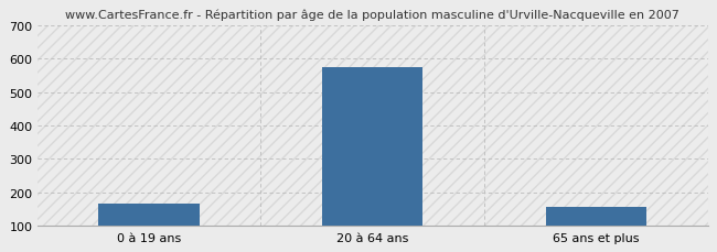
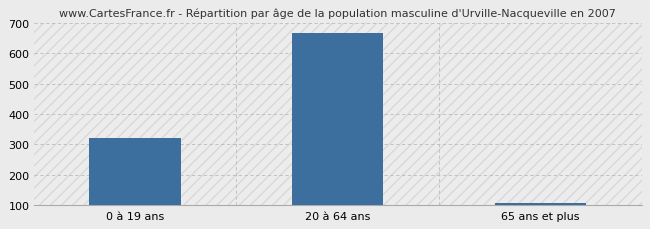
0 à 19 ans: 165 -> 322
20 à 64 ans: 575 -> 668
65 ans et plus: 155 -> 107
